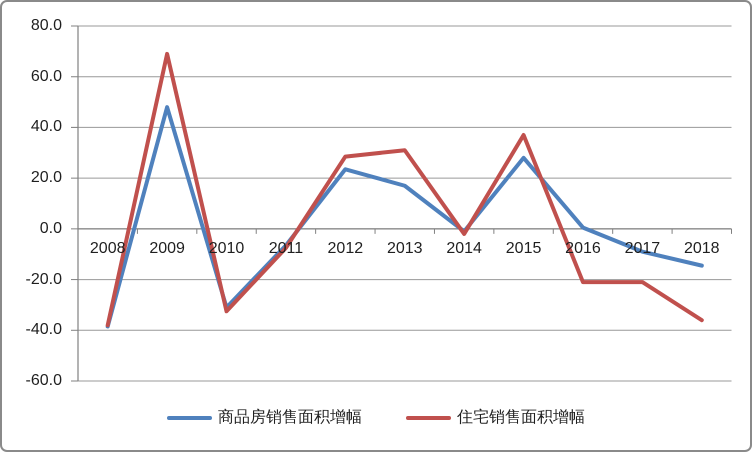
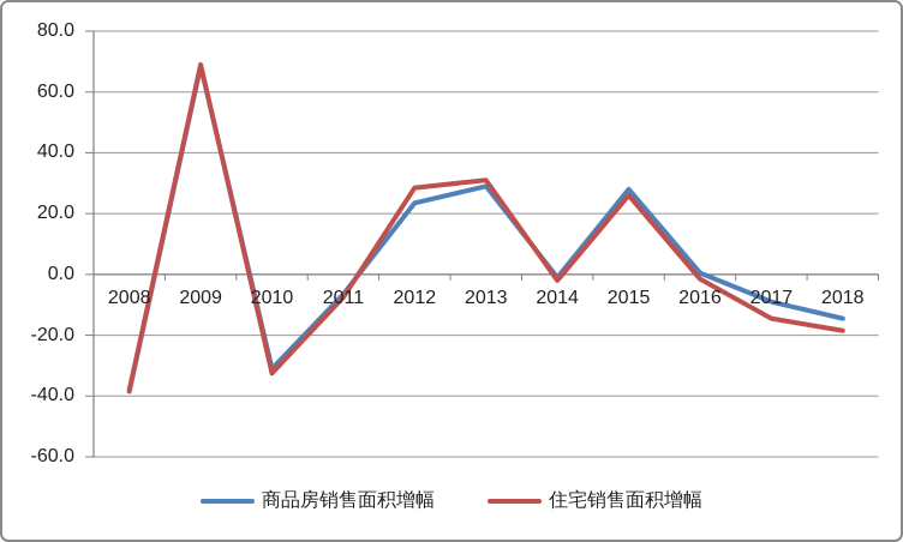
商品房销售面积增幅/2009: 48 -> 68
商品房销售面积增幅/2013: 17 -> 29
住宅销售面积增幅/2015: 37 -> 26
住宅销售面积增幅/2016: -21 -> -2
住宅销售面积增幅/2017: -21 -> -14
住宅销售面积增幅/2018: -36 -> -18
